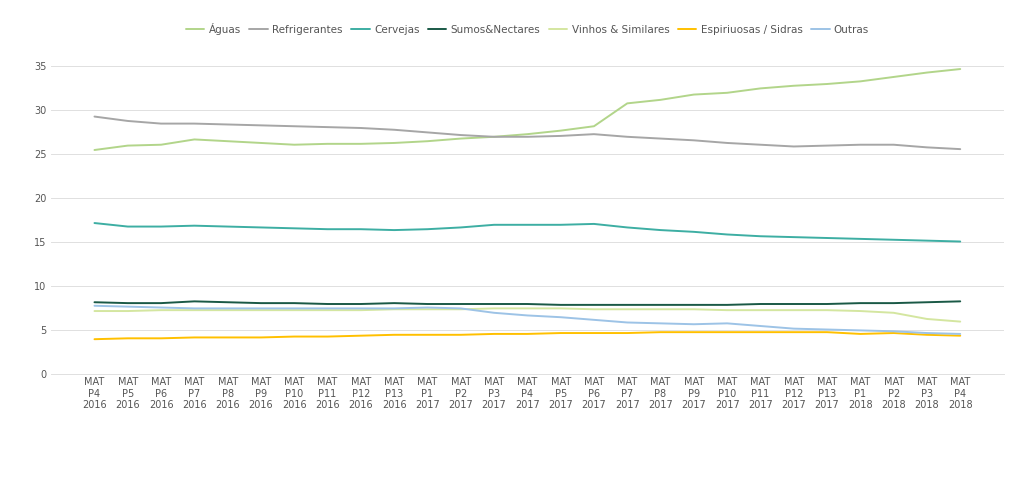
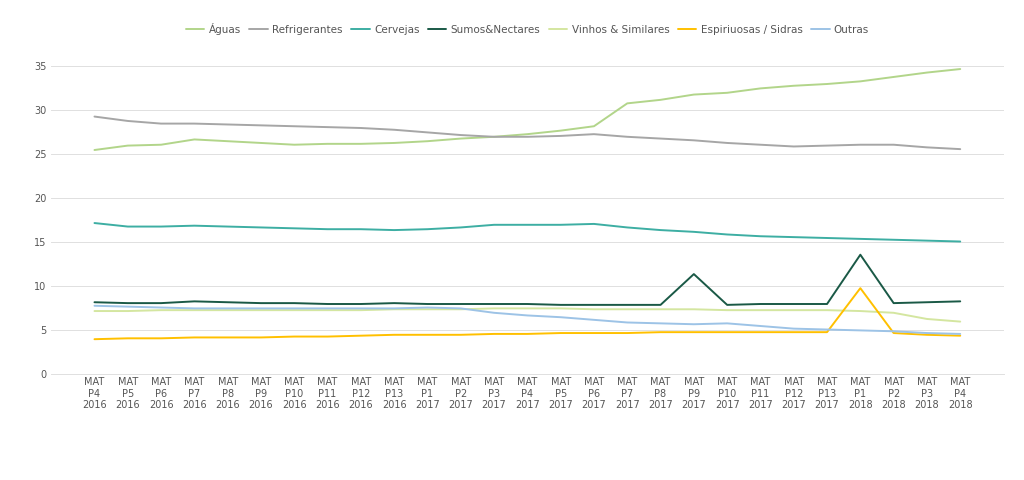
Sumos&Nectares/MAT P9 2017: 7.9 -> 11.4
Sumos&Nectares/MAT P1 2018: 8.1 -> 13.6
Espiriuosas / Sidras/MAT P1 2018: 4.6 -> 9.8
